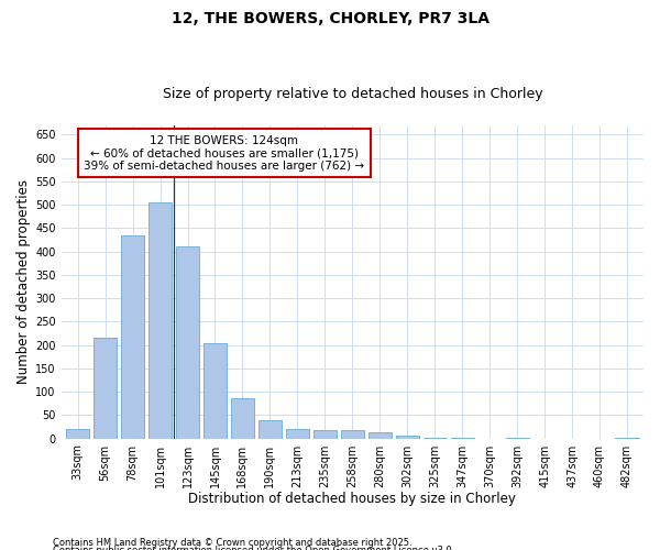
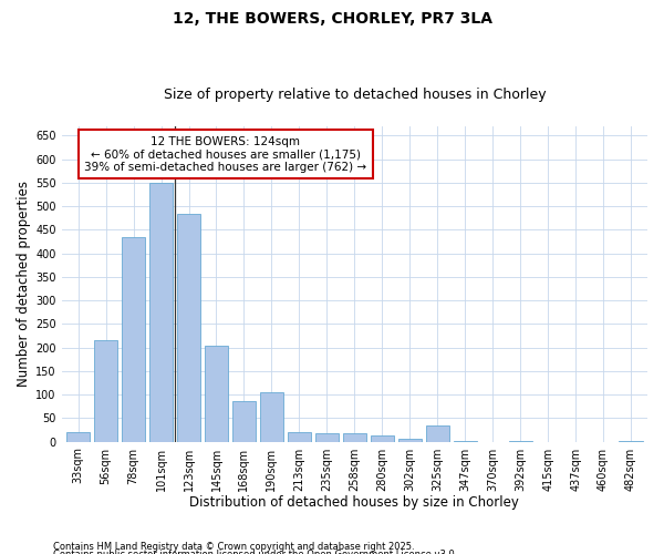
101sqm: 505 -> 550
123sqm: 410 -> 485
190sqm: 38 -> 105
325sqm: 2 -> 35
